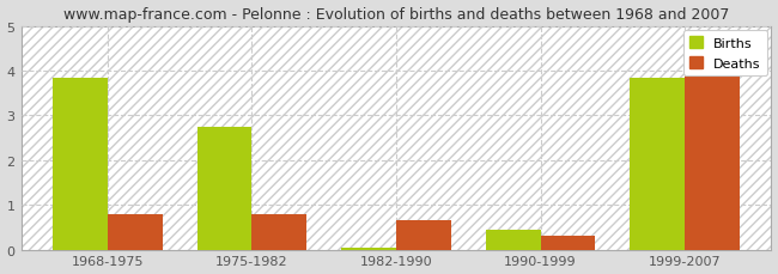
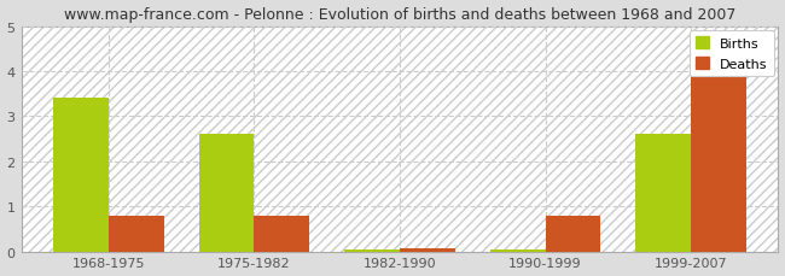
Births/1968-1975: 3.85 -> 3.40
Births/1975-1982: 2.75 -> 2.60
Deaths/1982-1990: 0.65 -> 0.07
Births/1990-1999: 0.45 -> 0.05
Deaths/1990-1999: 0.30 -> 0.80
Births/1999-2007: 3.85 -> 2.60
